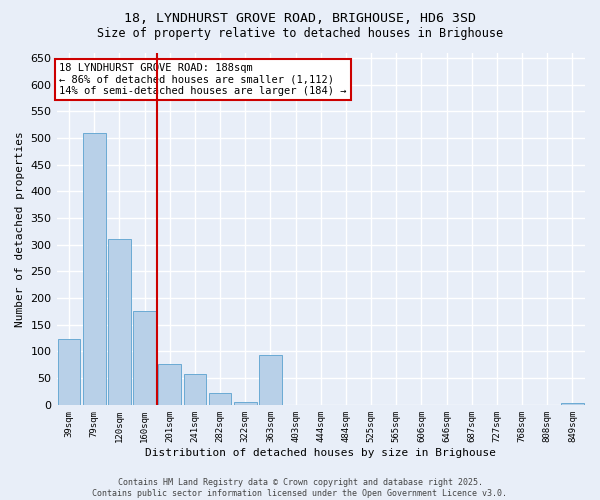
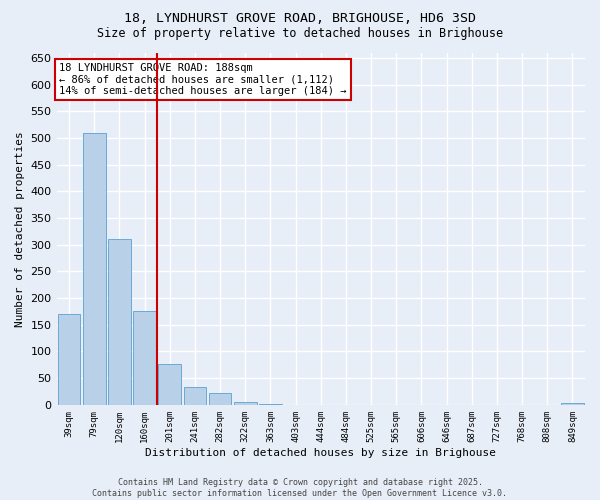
39sqm: 124 -> 170
241sqm: 58 -> 34
363sqm: 94 -> 1
